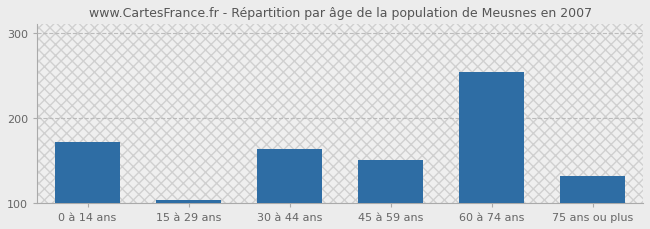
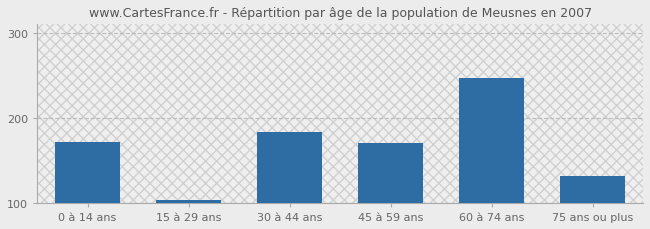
30 à 44 ans: 164 -> 183
45 à 59 ans: 150 -> 170
60 à 74 ans: 254 -> 247
